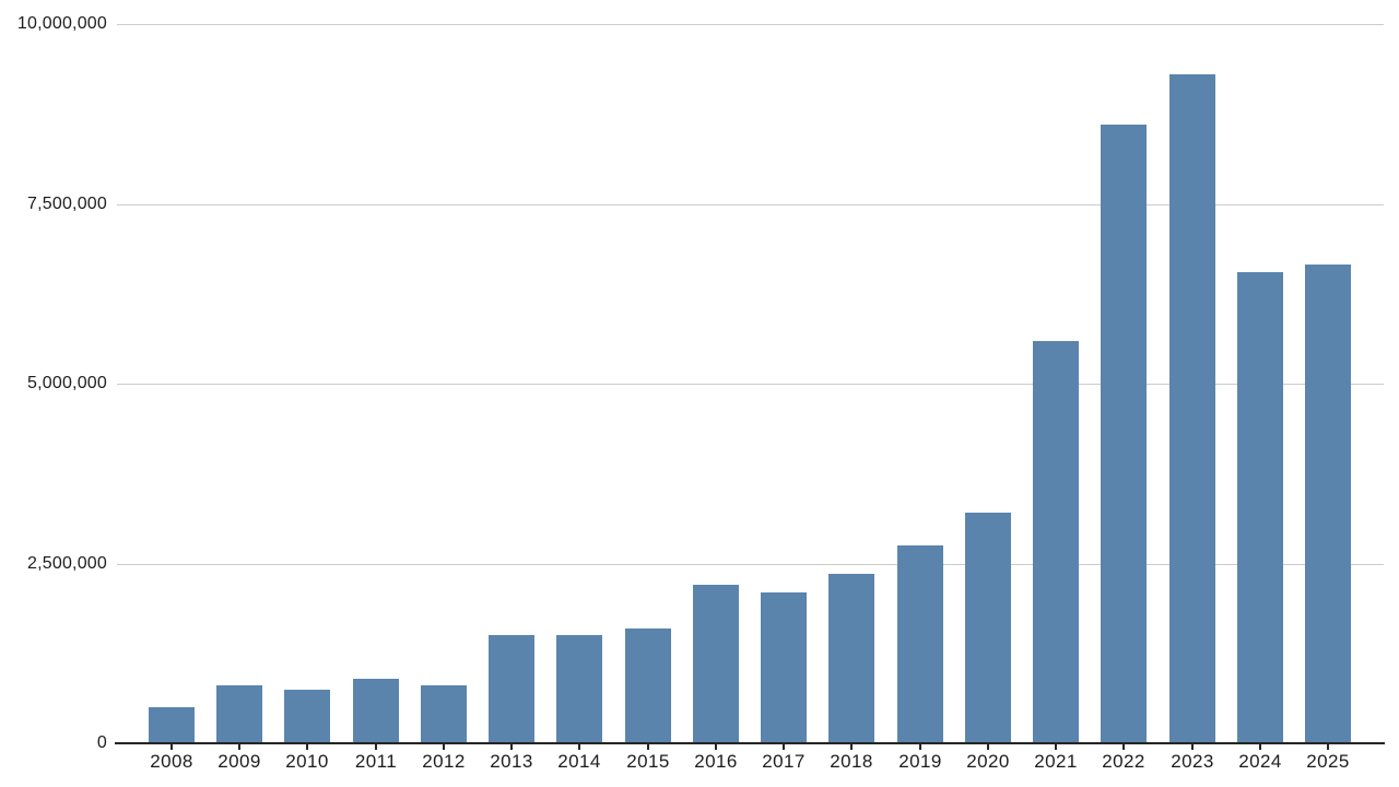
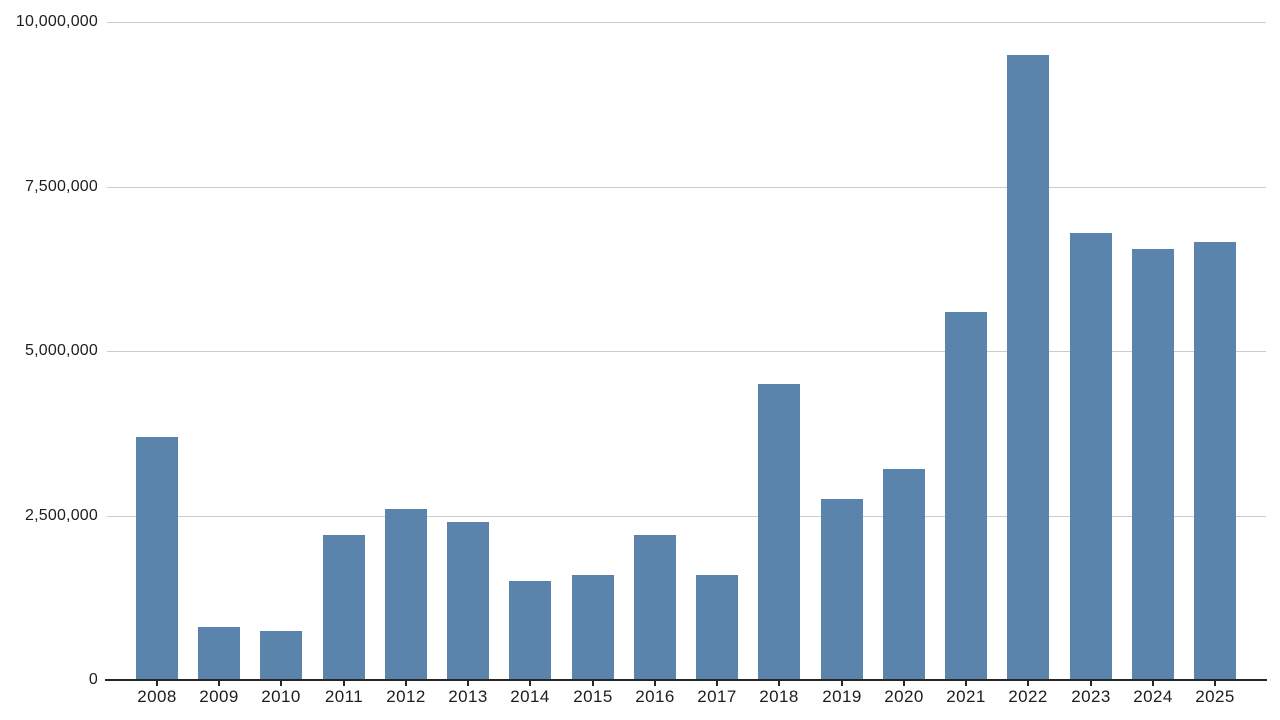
2008: 500000 -> 3700000
2011: 900000 -> 2200000
2012: 800000 -> 2600000
2013: 1500000 -> 2400000
2017: 2100000 -> 1600000
2018: 2400000 -> 4500000
2022: 8600000 -> 9500000
2023: 9300000 -> 6800000
